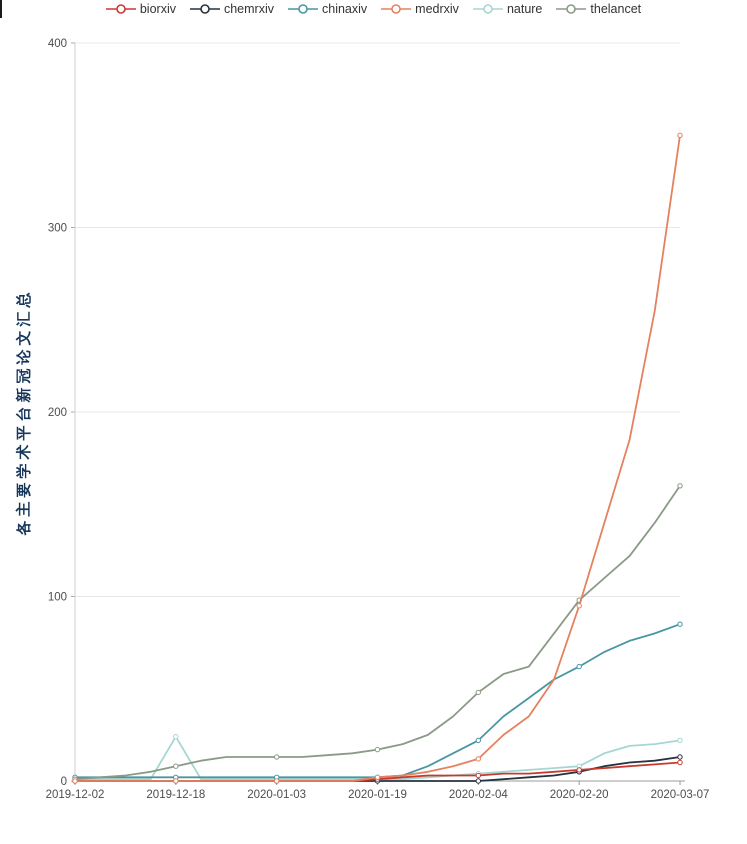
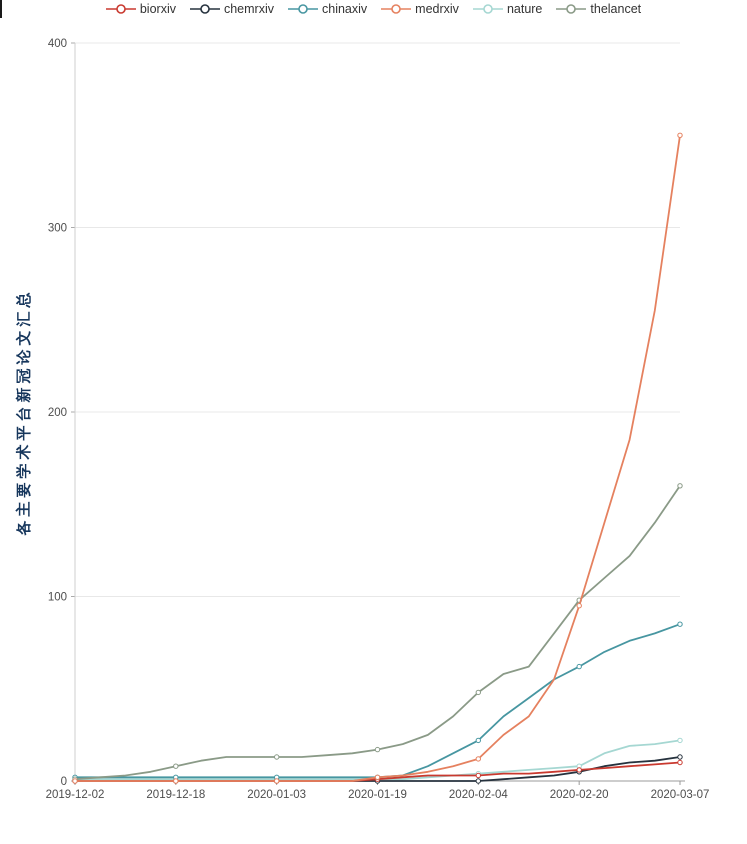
nature/2019-12-18: 24 -> 1
